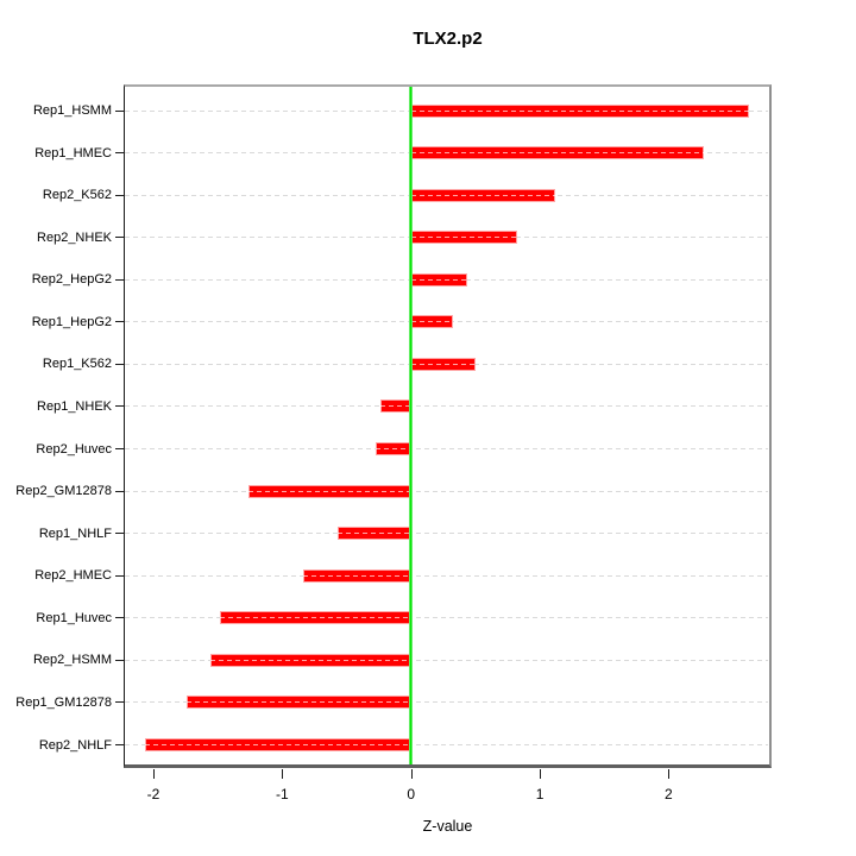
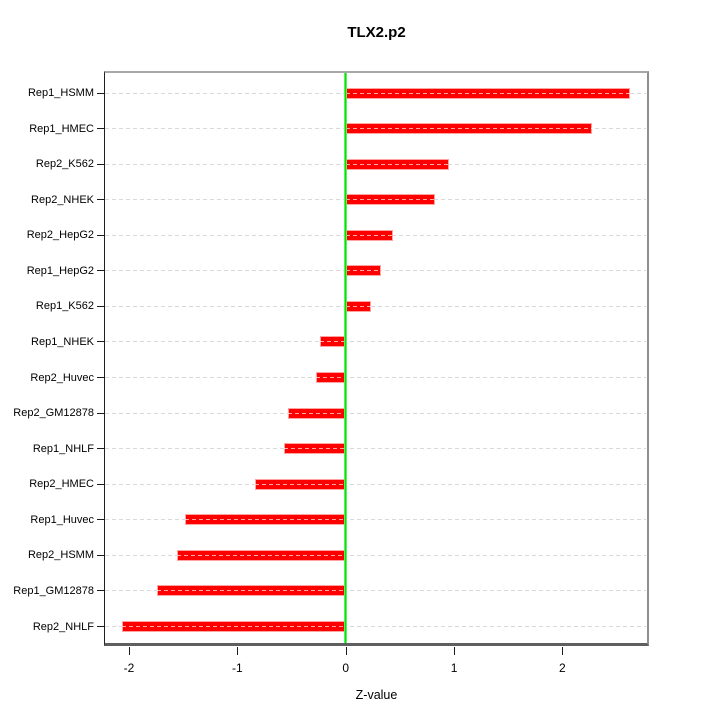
Rep2_K562: 1.12 -> 0.95
Rep1_K562: 0.50 -> 0.23
Rep2_GM12878: -1.26 -> -0.53
